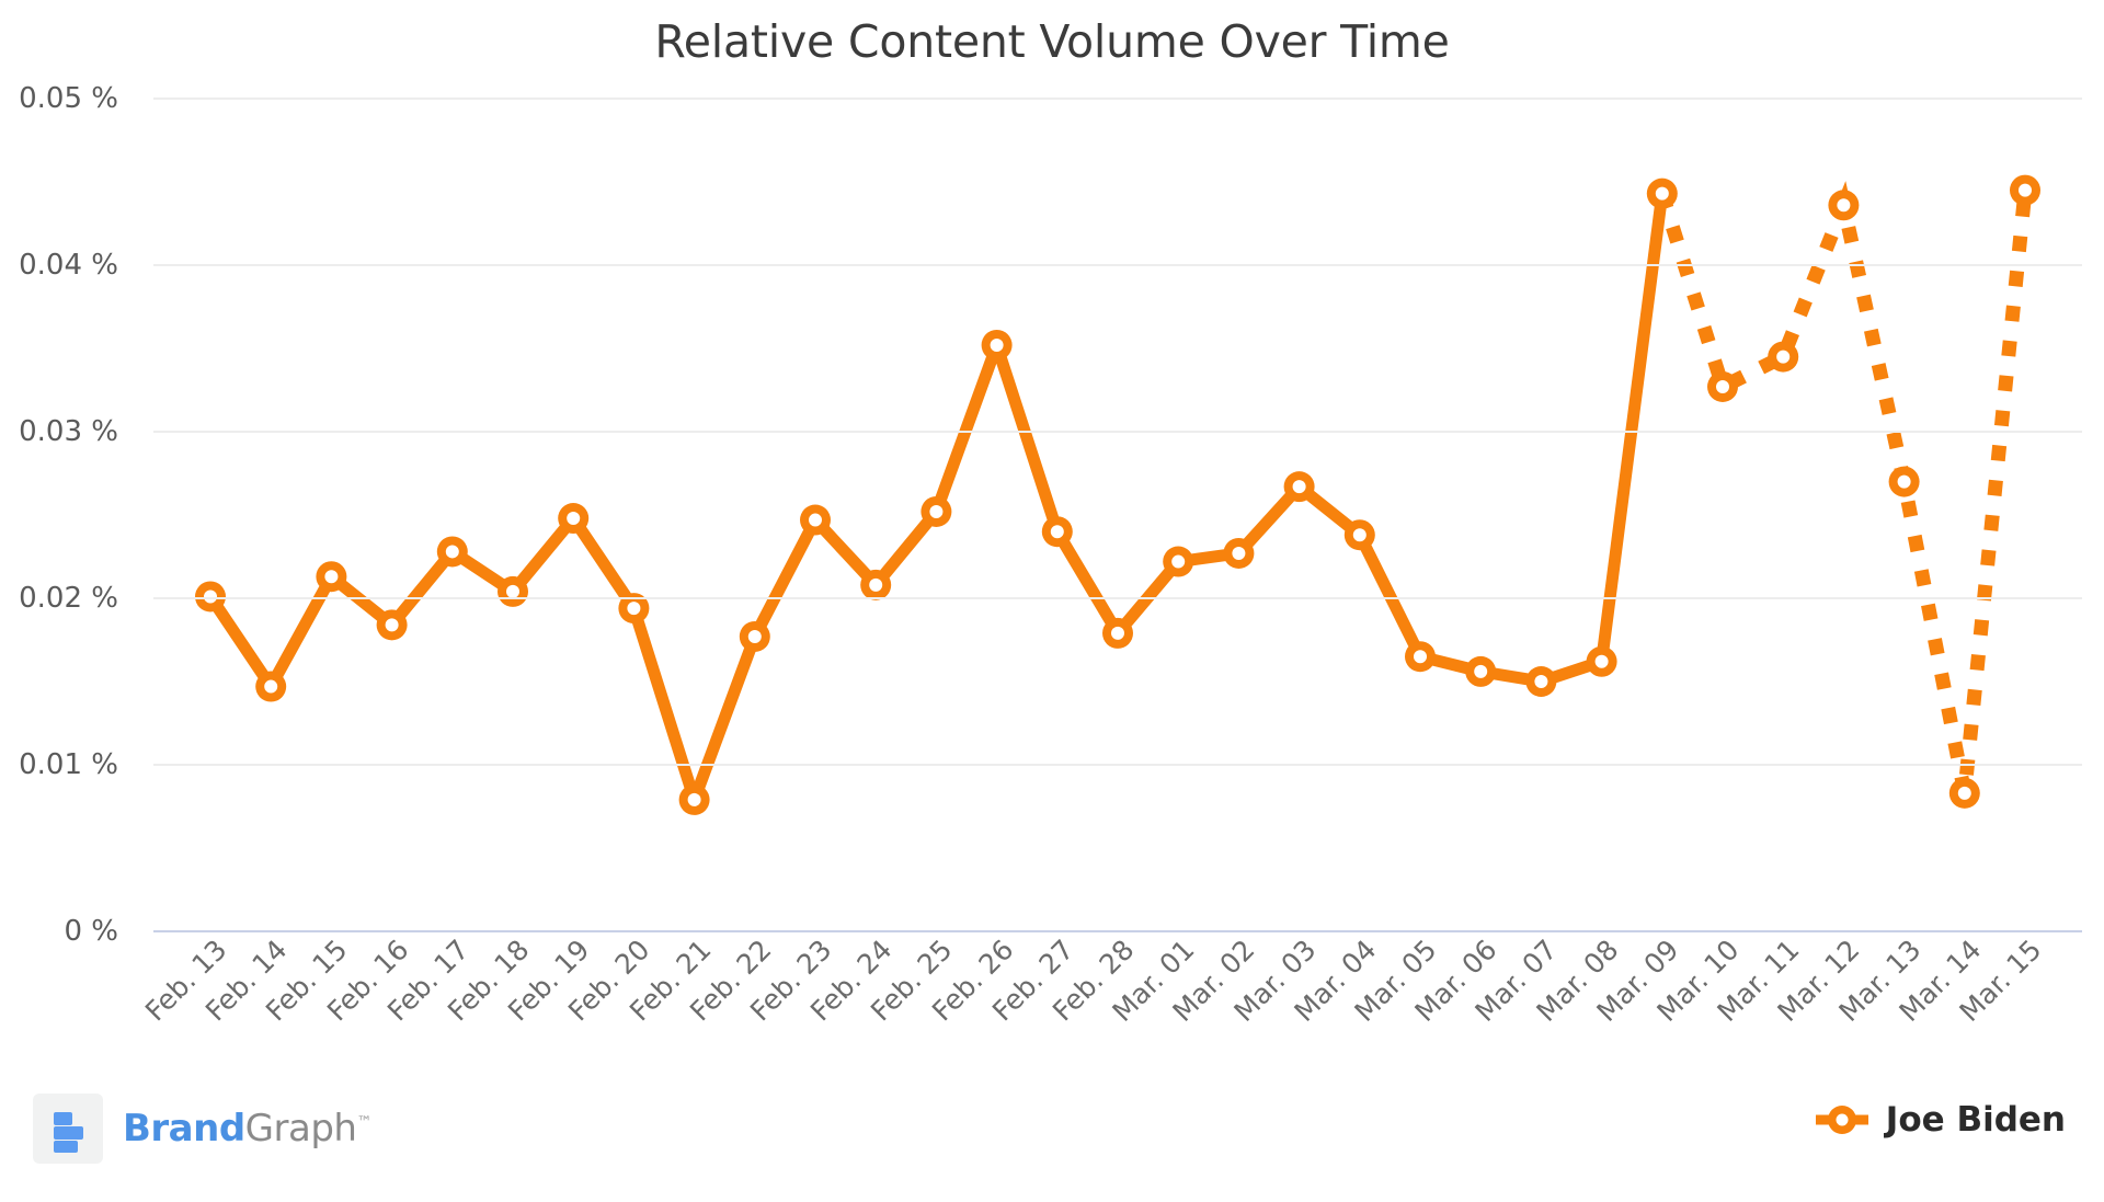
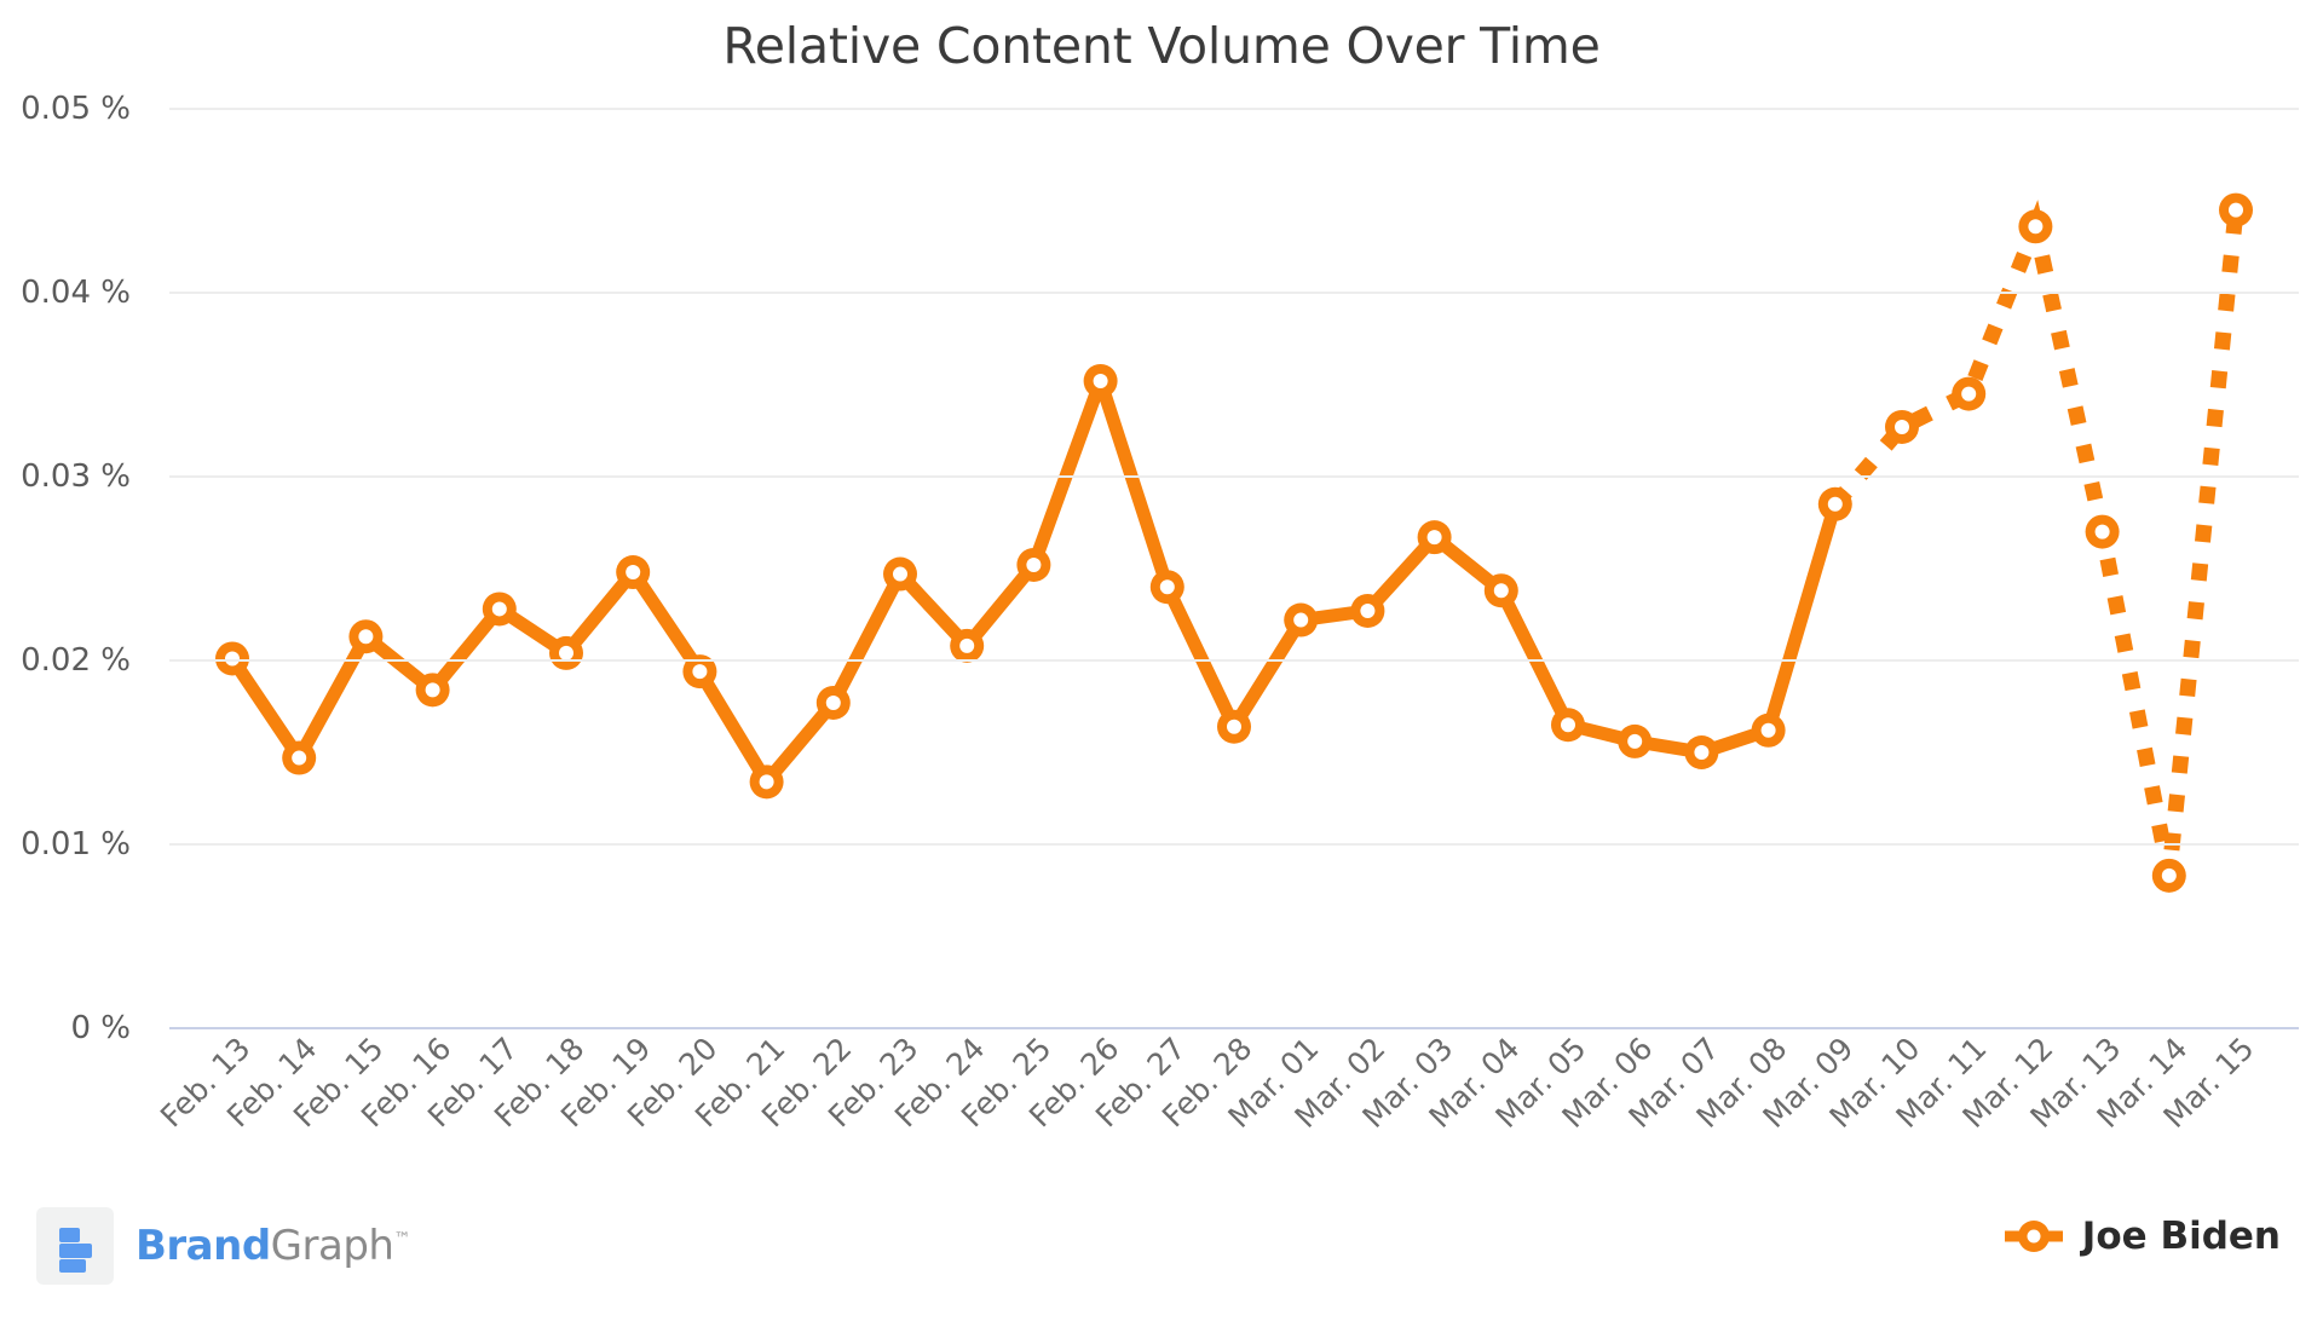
Feb. 21: 0.0079% -> 0.0134%
Feb. 28: 0.0179% -> 0.0164%
Mar. 09: 0.0443% -> 0.0285%
